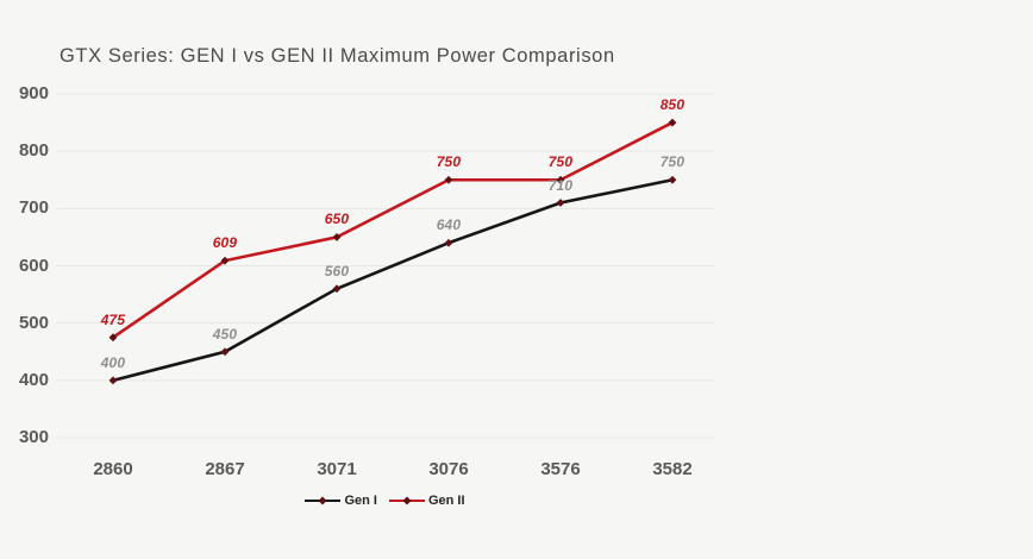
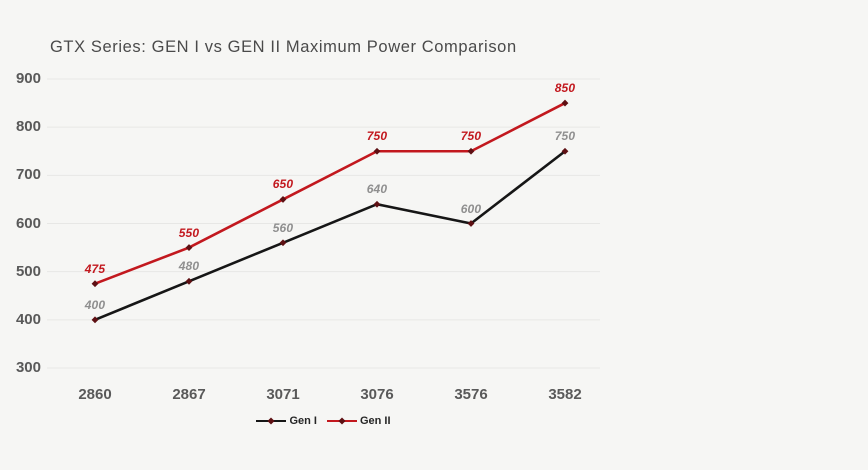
Gen I/2867: 450 -> 480
Gen II/2867: 609 -> 550
Gen I/3576: 710 -> 600
